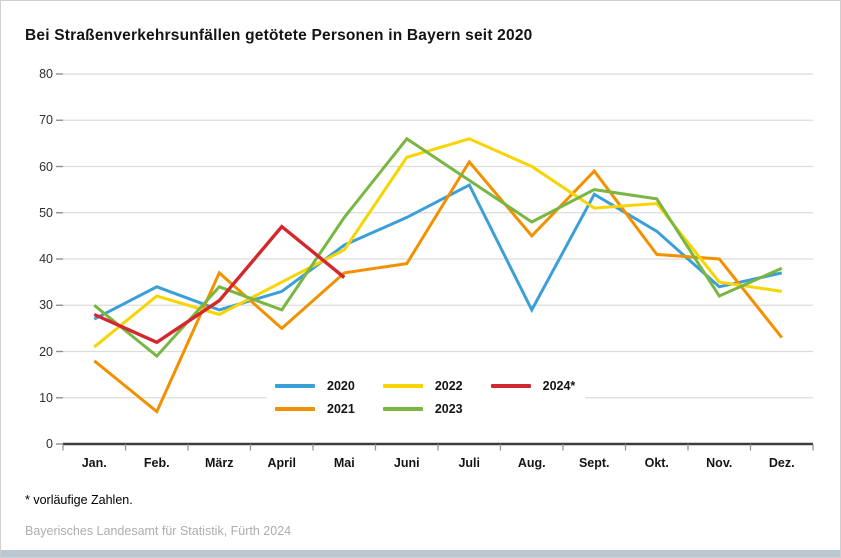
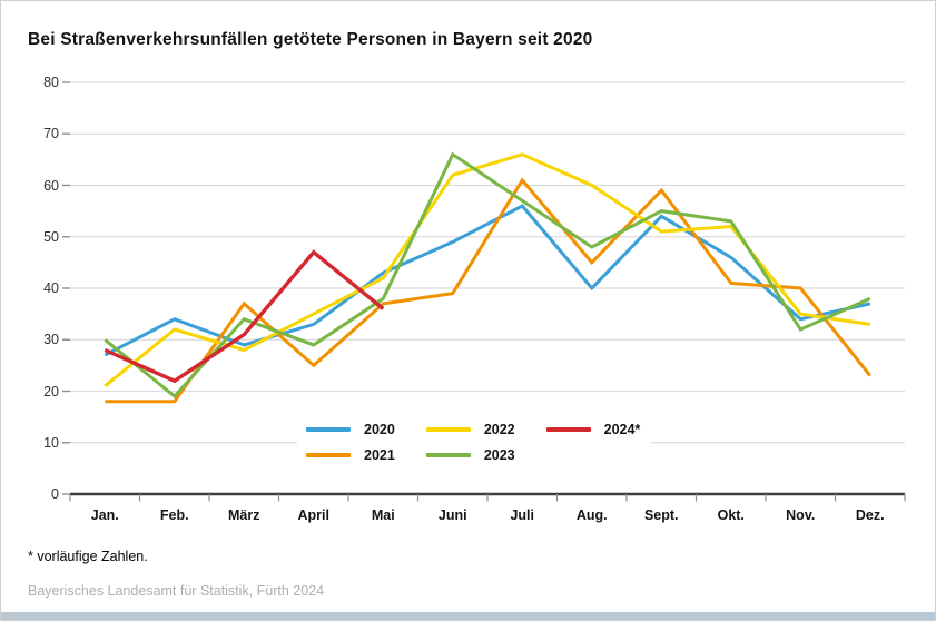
2021/Feb.: 7 -> 18
2023/Mai: 49 -> 38
2020/Aug.: 29 -> 40
